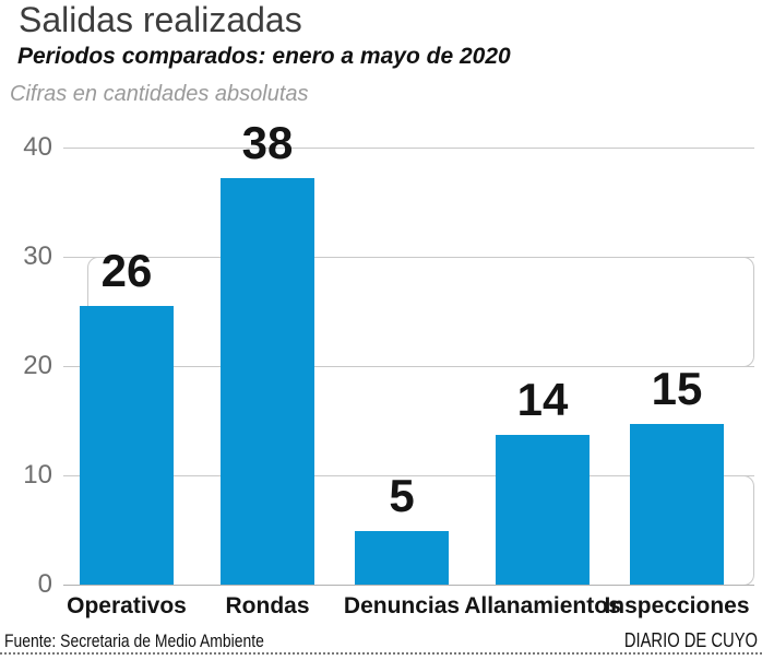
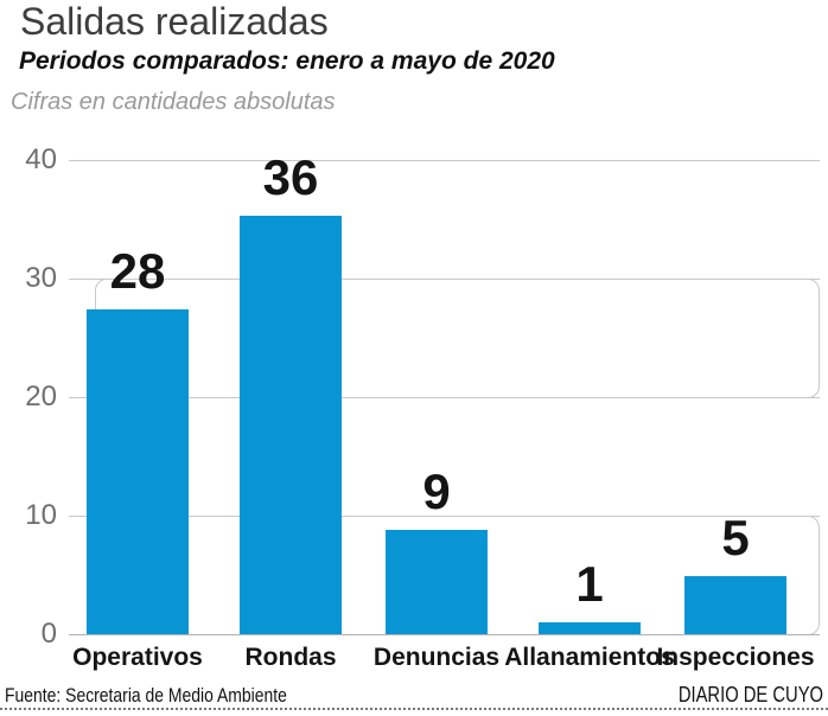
Operativos: 26 -> 28
Rondas: 38 -> 36
Denuncias: 5 -> 9
Allanamientos: 14 -> 1
Inspecciones: 15 -> 5
